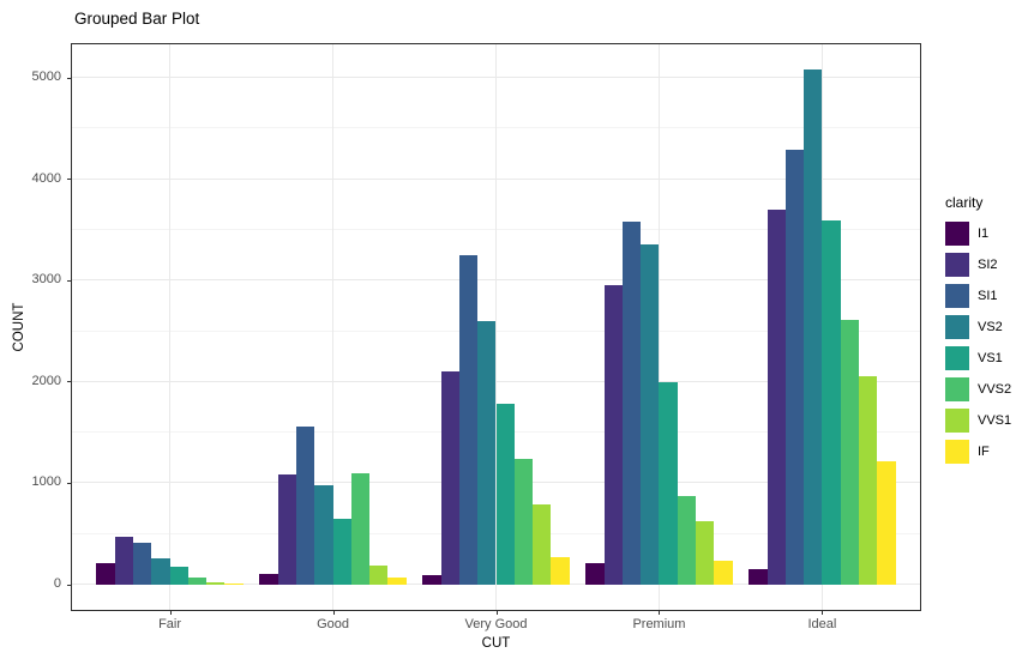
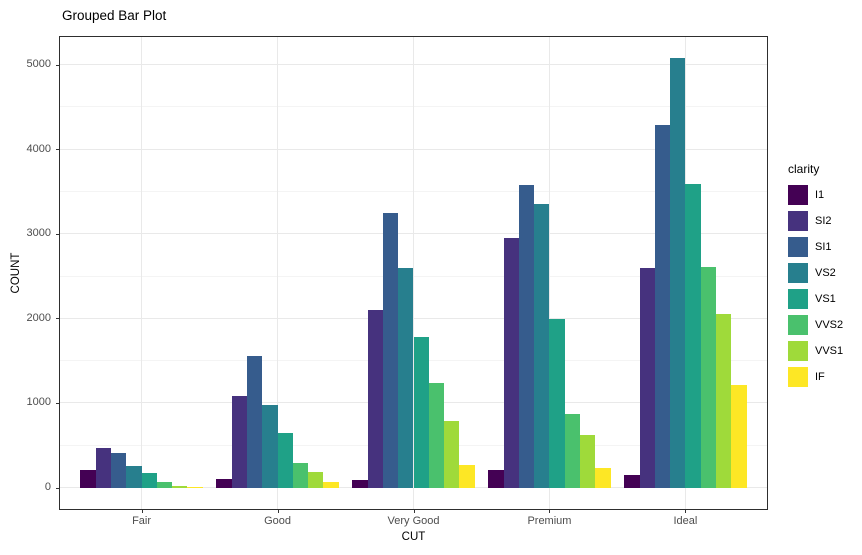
VVS2/Good: 1100 -> 300
SI2/Ideal: 3700 -> 2600
